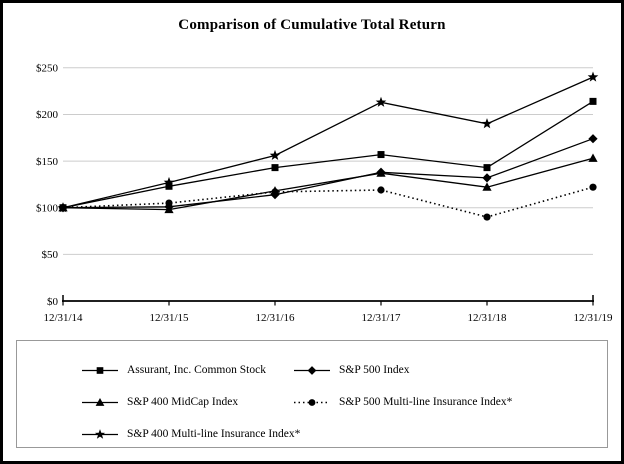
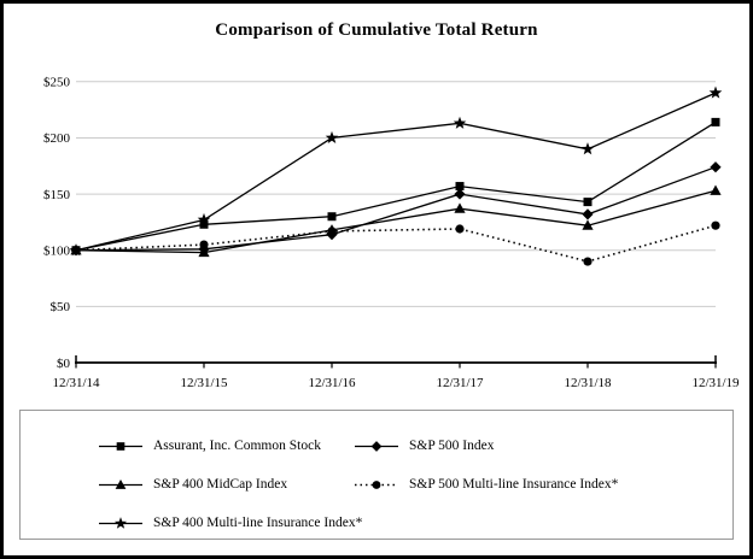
Assurant, Inc. Common Stock/12/31/16: $140 -> $130
S&P 400 Multi-line Insurance Index*/12/31/16: $160 -> $200
S&P 500 Index/12/31/17: $140 -> $150
